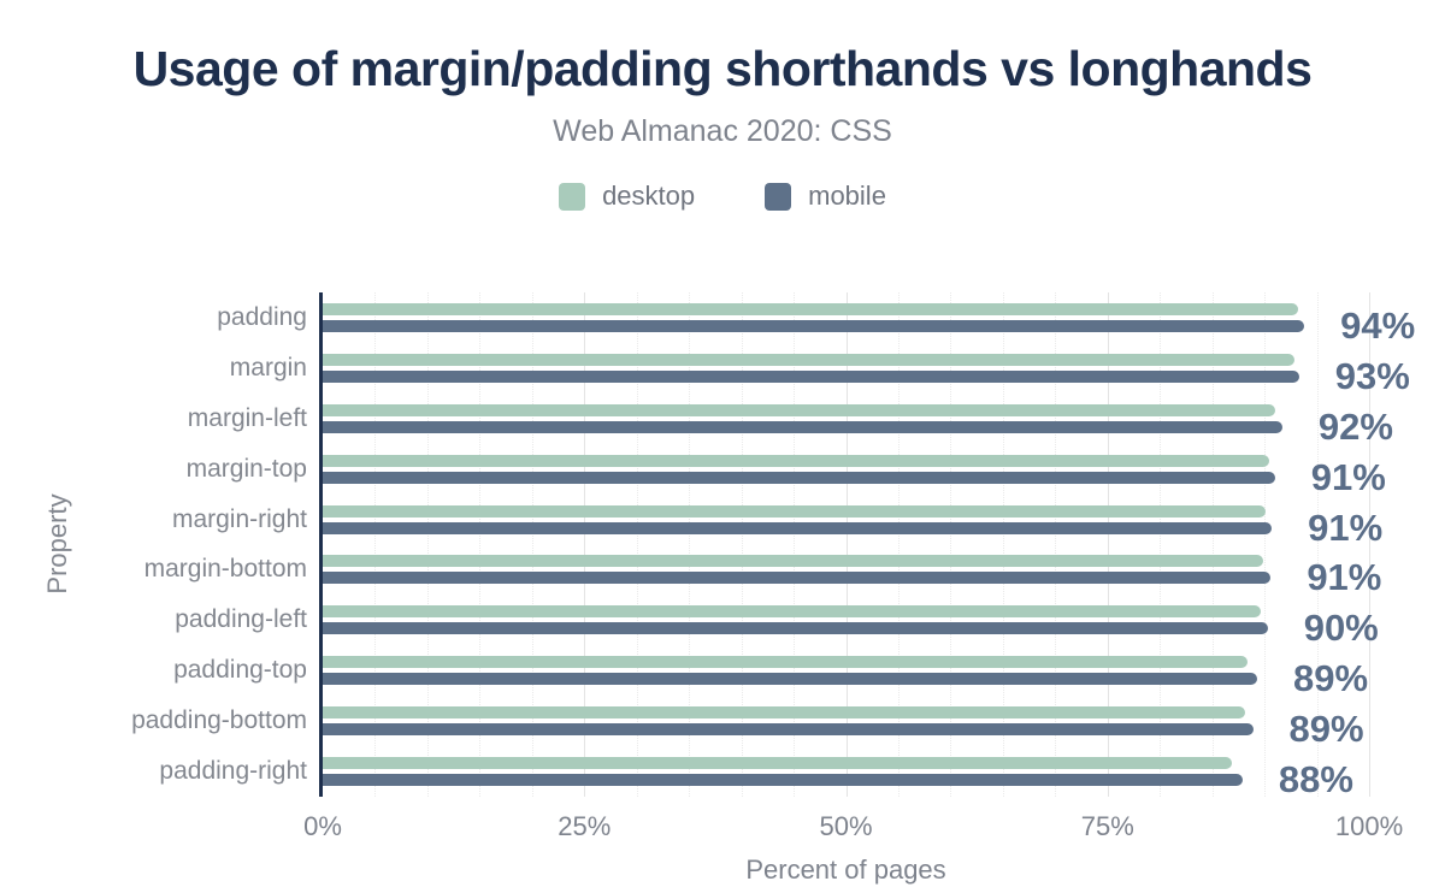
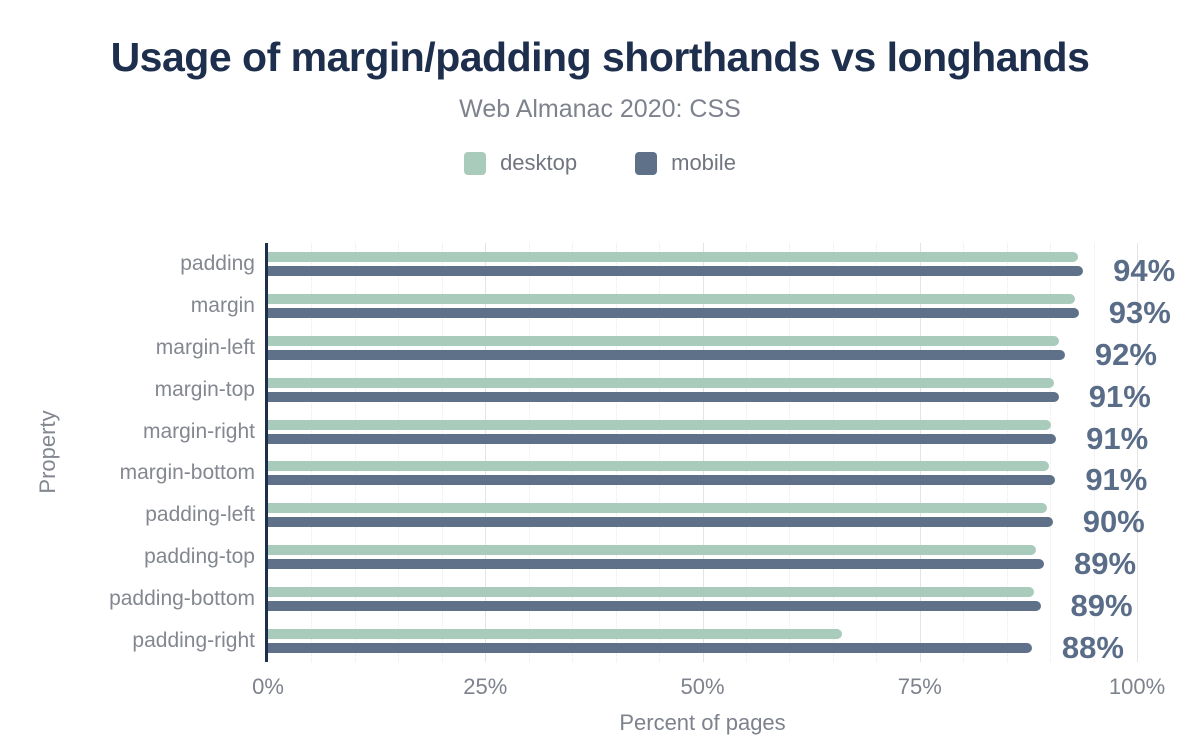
desktop/padding-right: 87% -> 66%
